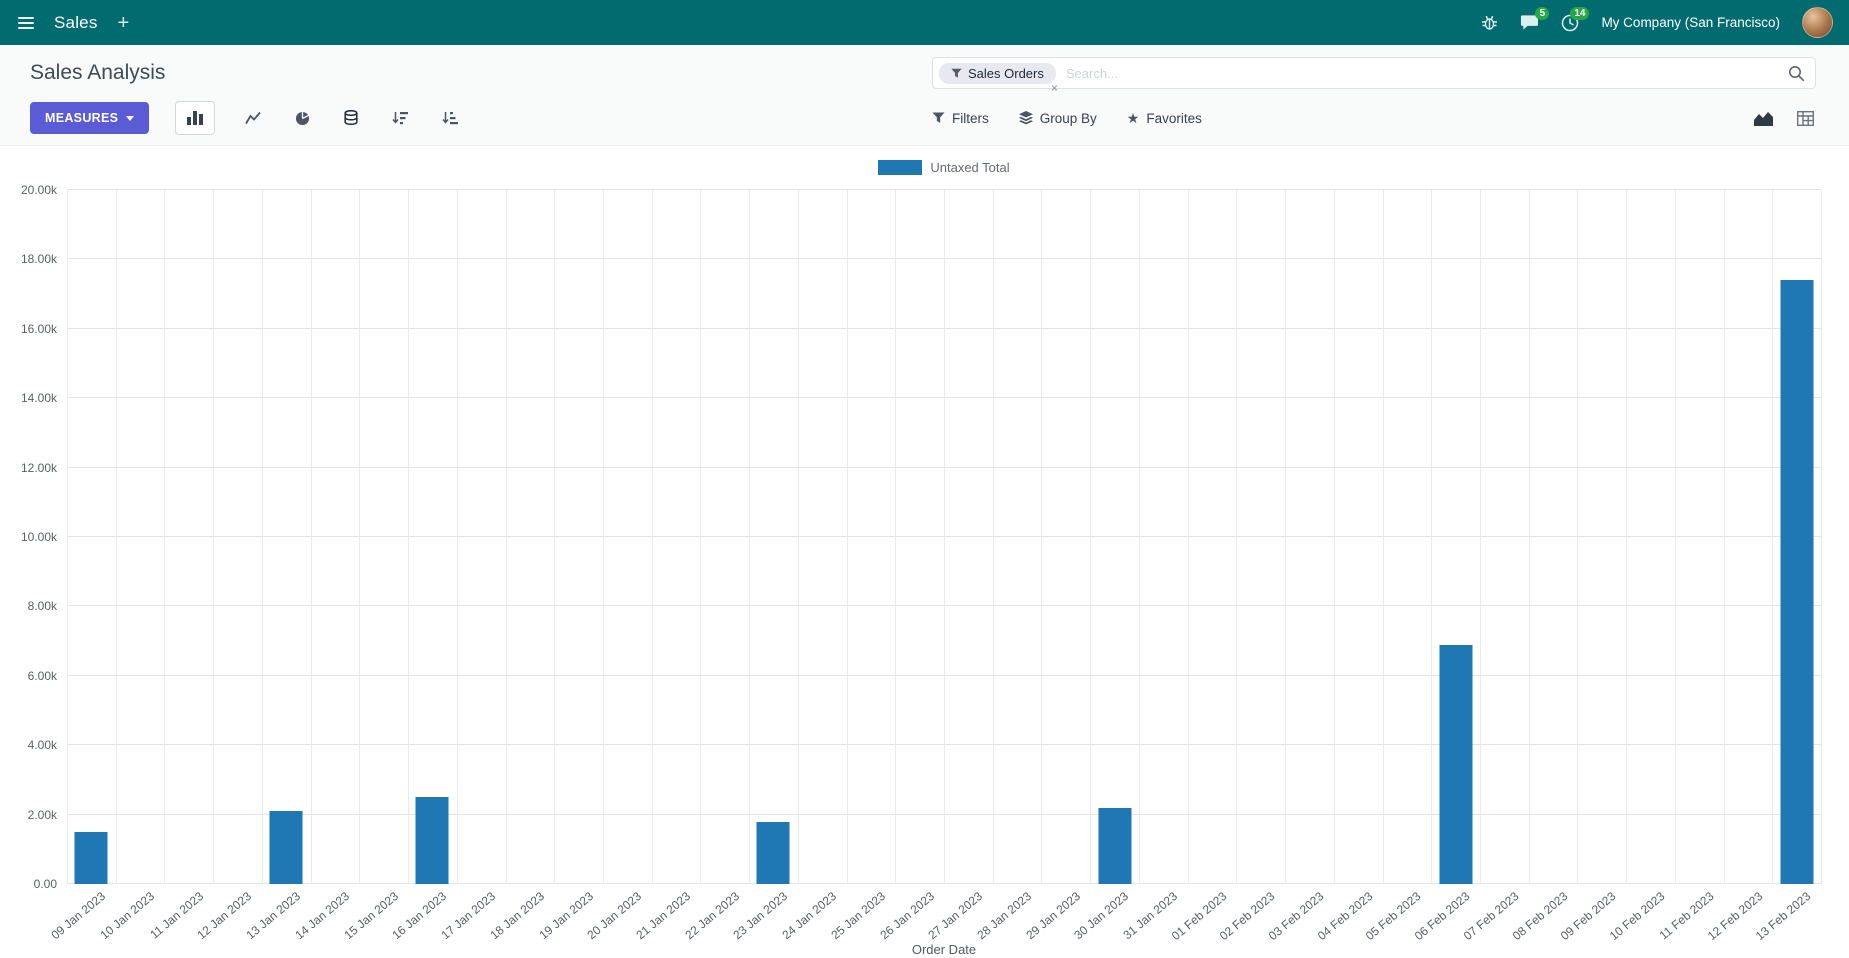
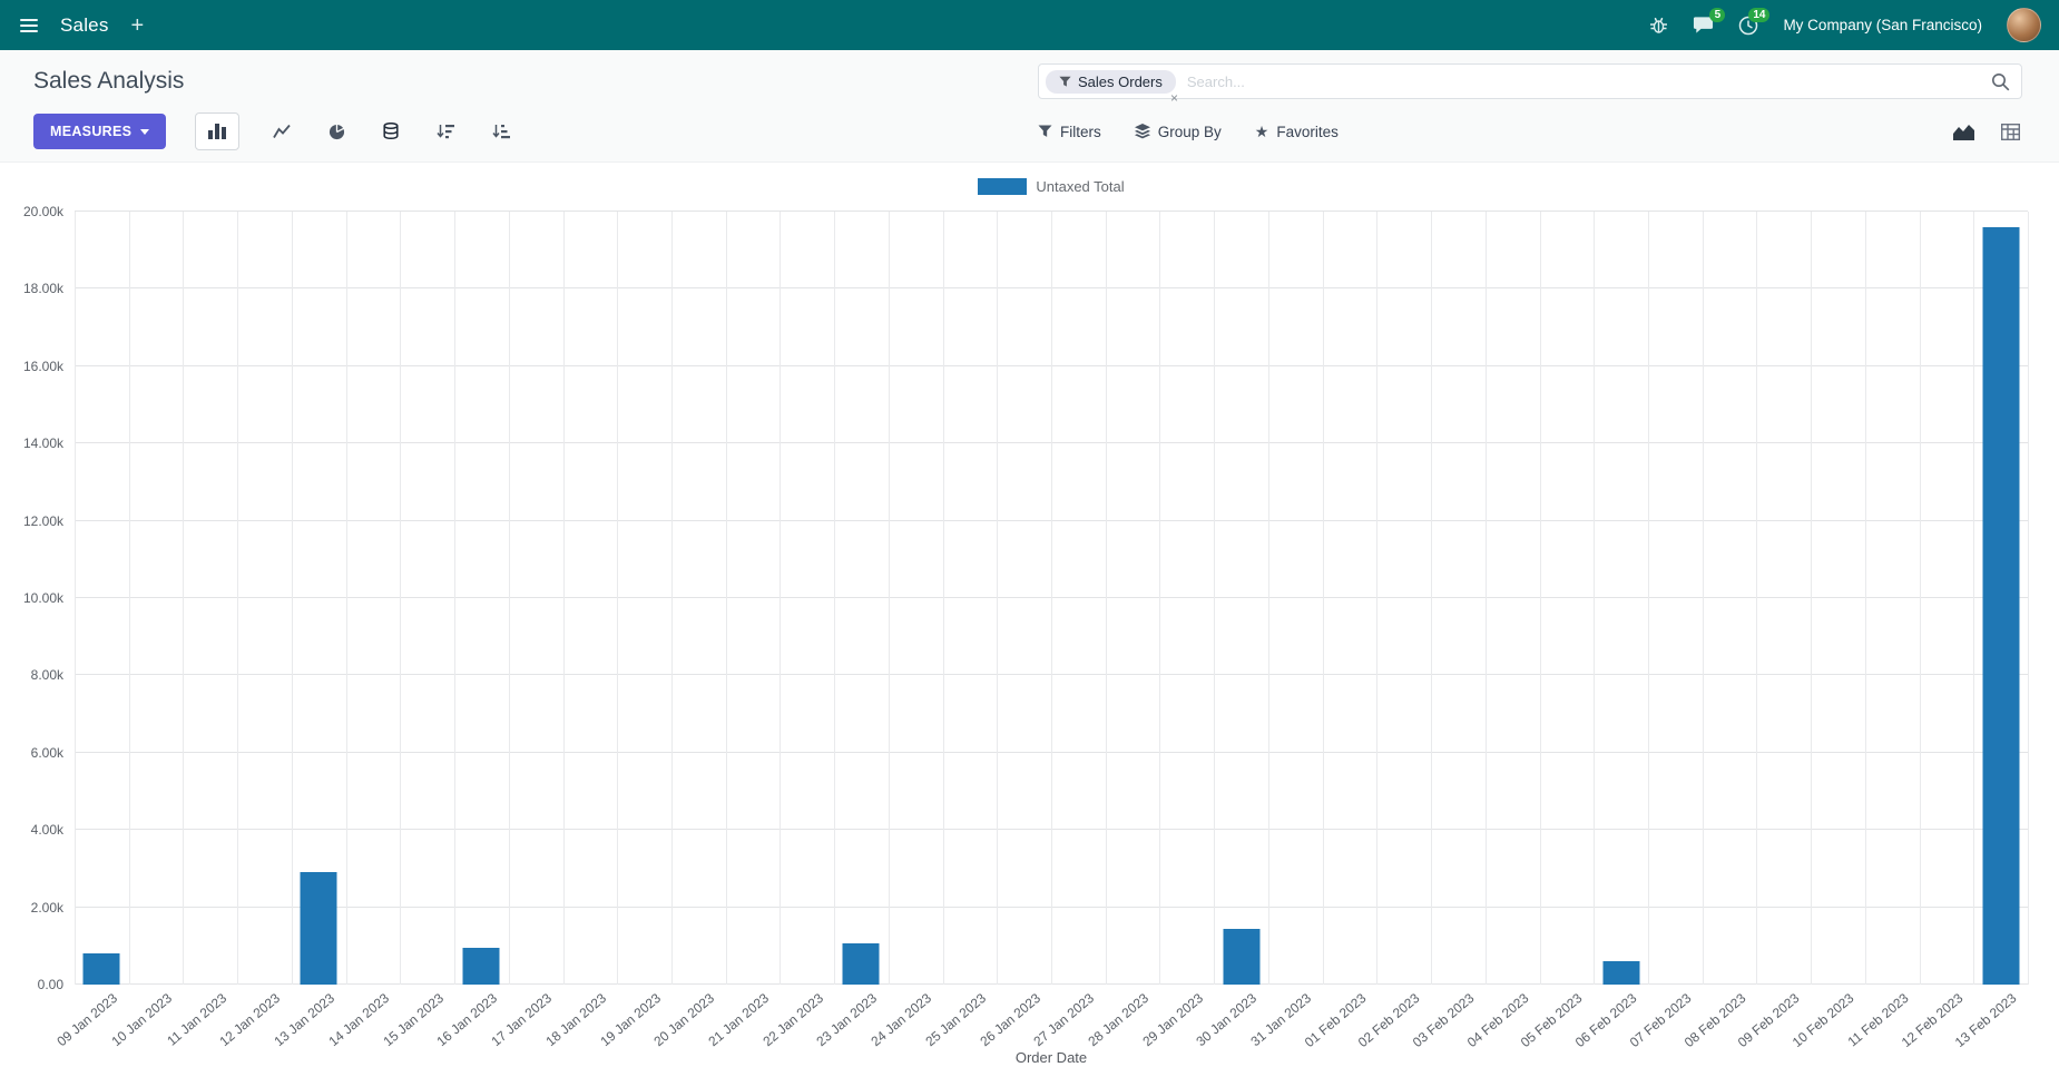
09 Jan 2023: 1.5k -> 0.8k
13 Jan 2023: 2.1k -> 2.9k
16 Jan 2023: 2.5k -> 1.0k
23 Jan 2023: 1.8k -> 1.1k
30 Jan 2023: 2.2k -> 1.4k
06 Feb 2023: 6.9k -> 0.6k
13 Feb 2023: 17.4k -> 19.6k
